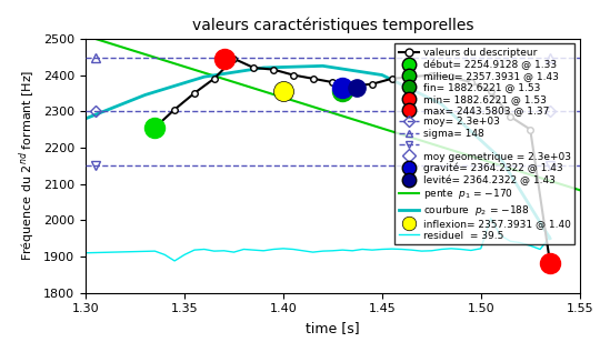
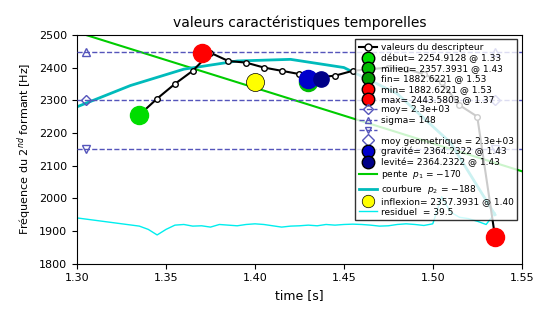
residuel = 39.5/1.30: 1910 -> 1940
